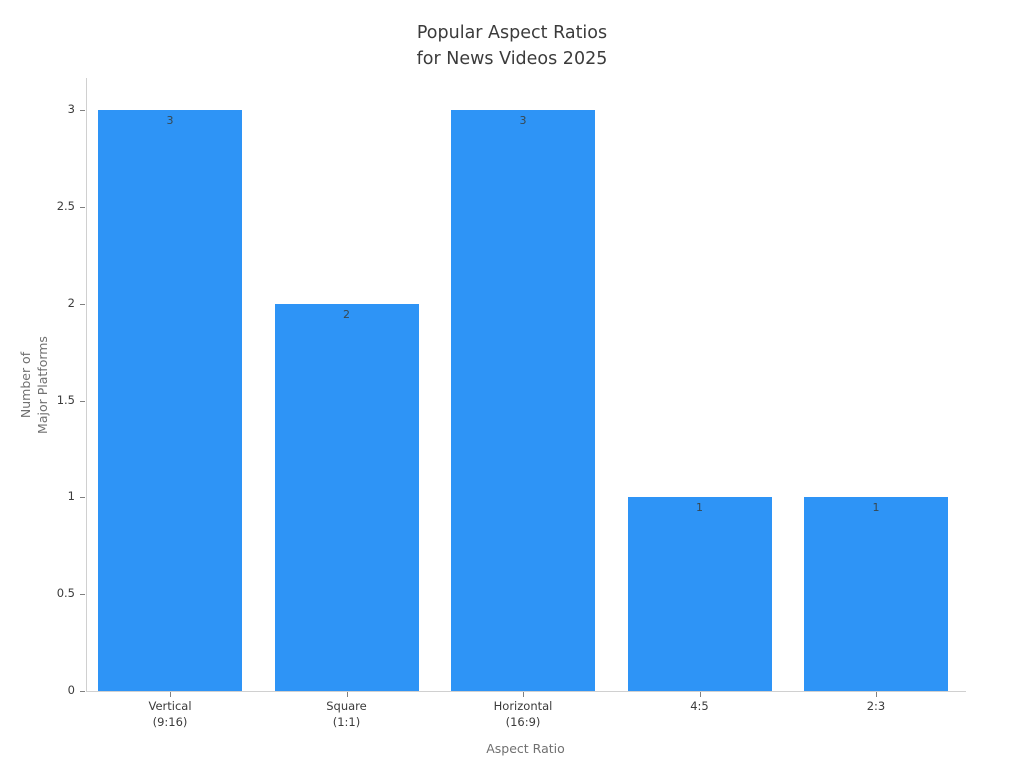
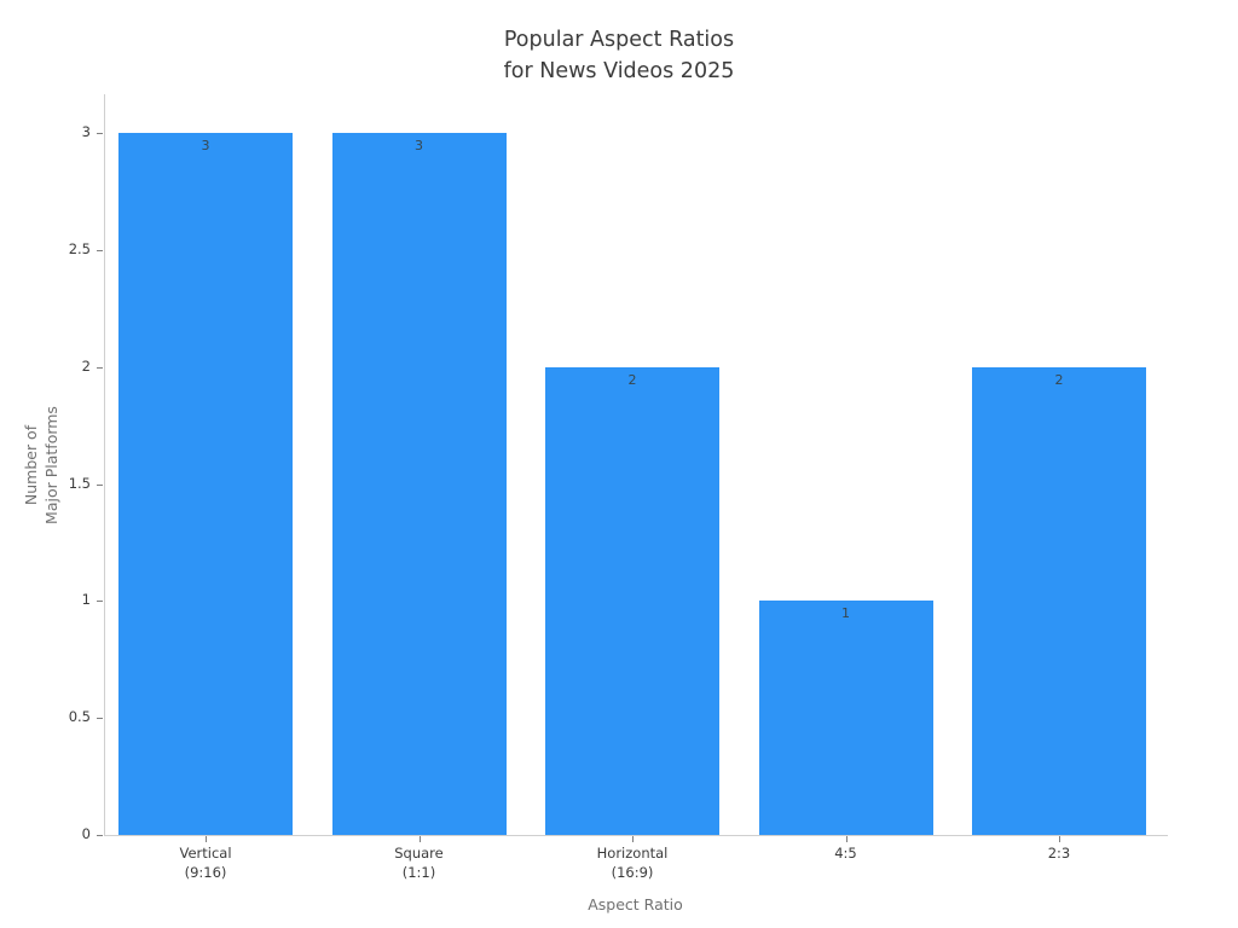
Square (1:1): 2 -> 3
Horizontal (16:9): 3 -> 2
2:3: 1 -> 2
